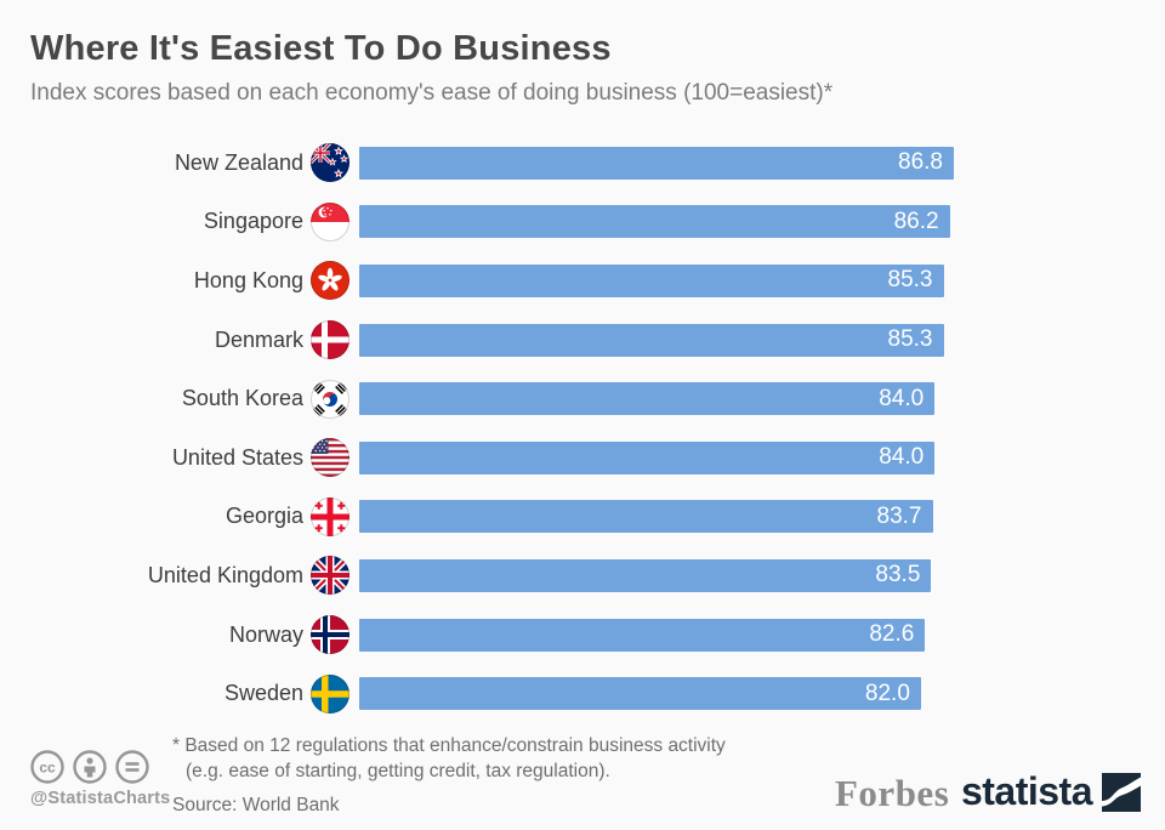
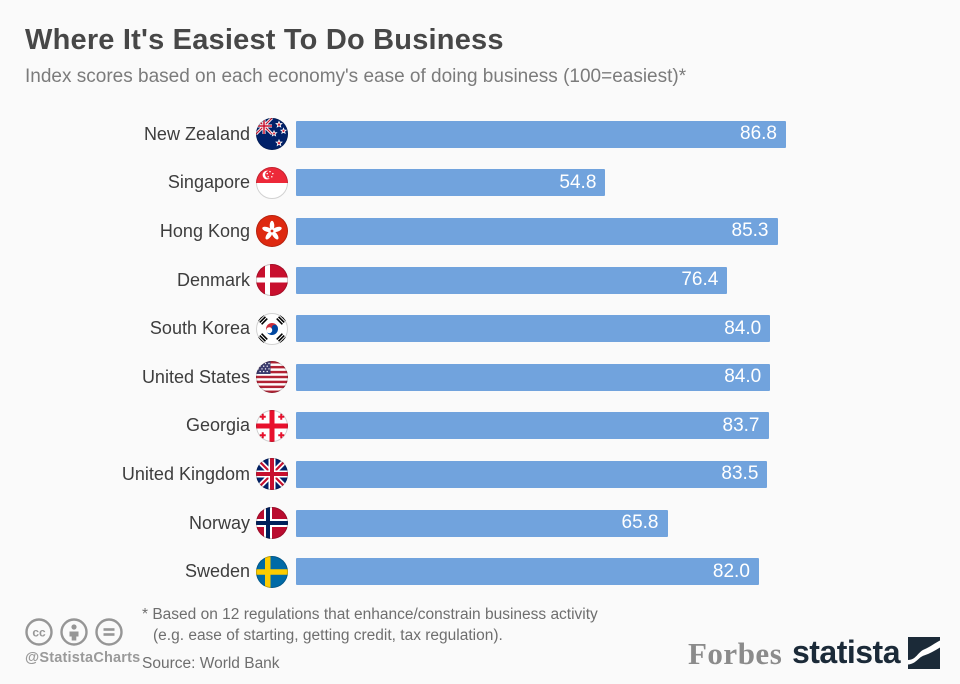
Singapore: 86.2 -> 54.8
Denmark: 85.3 -> 76.4
Norway: 82.6 -> 65.8
